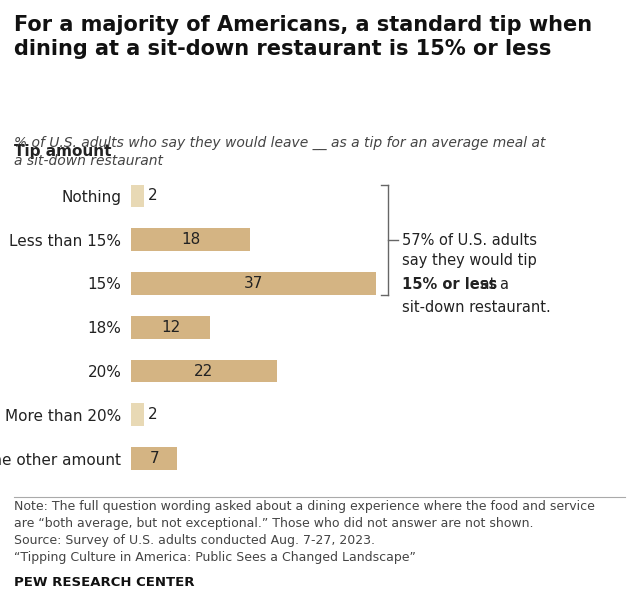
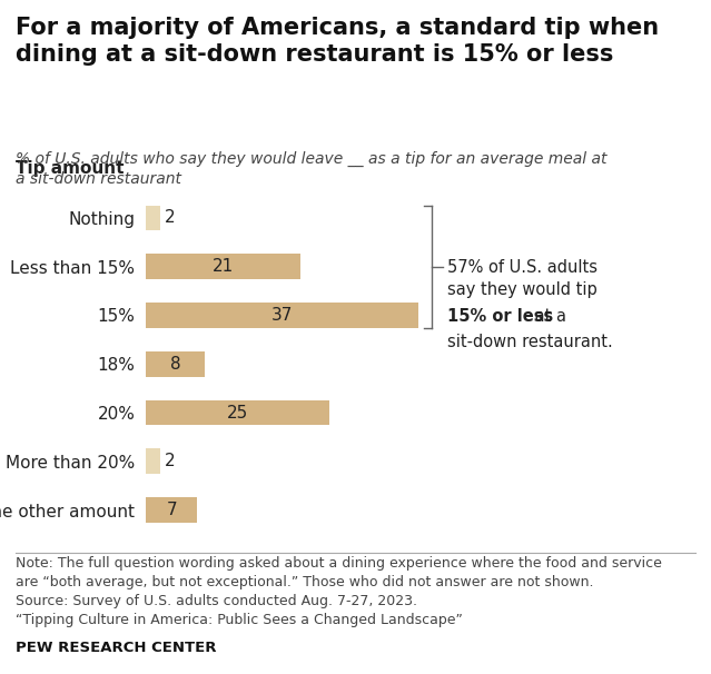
Less than 15%: 18 -> 21
18%: 12 -> 8
20%: 22 -> 25
